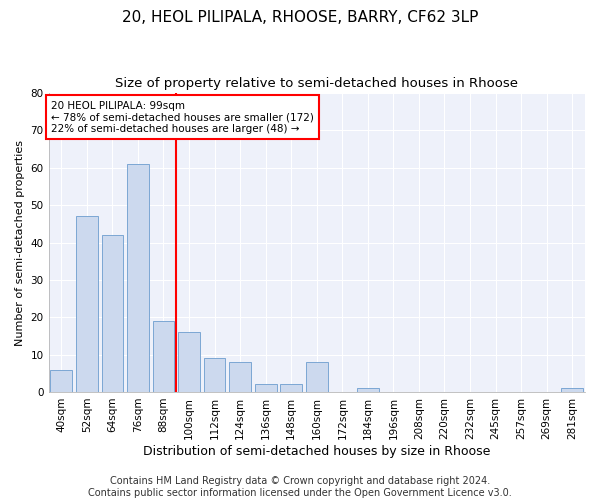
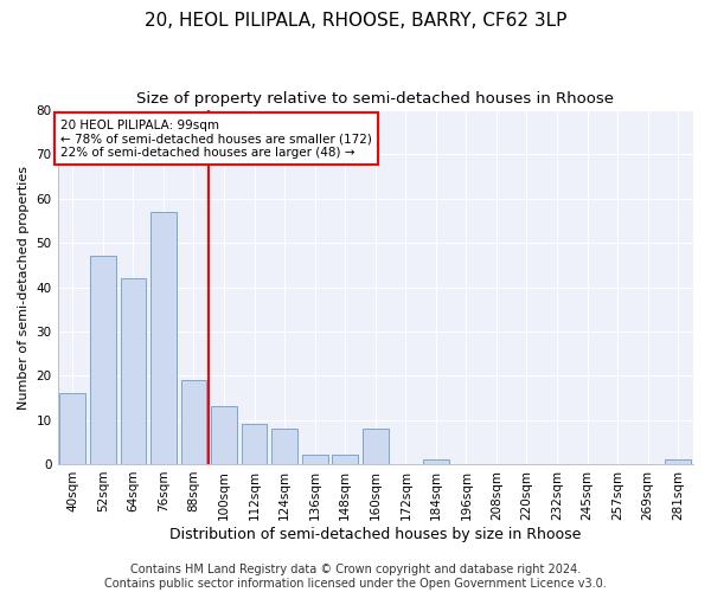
40sqm: 6 -> 16
76sqm: 61 -> 57
100sqm: 16 -> 13
